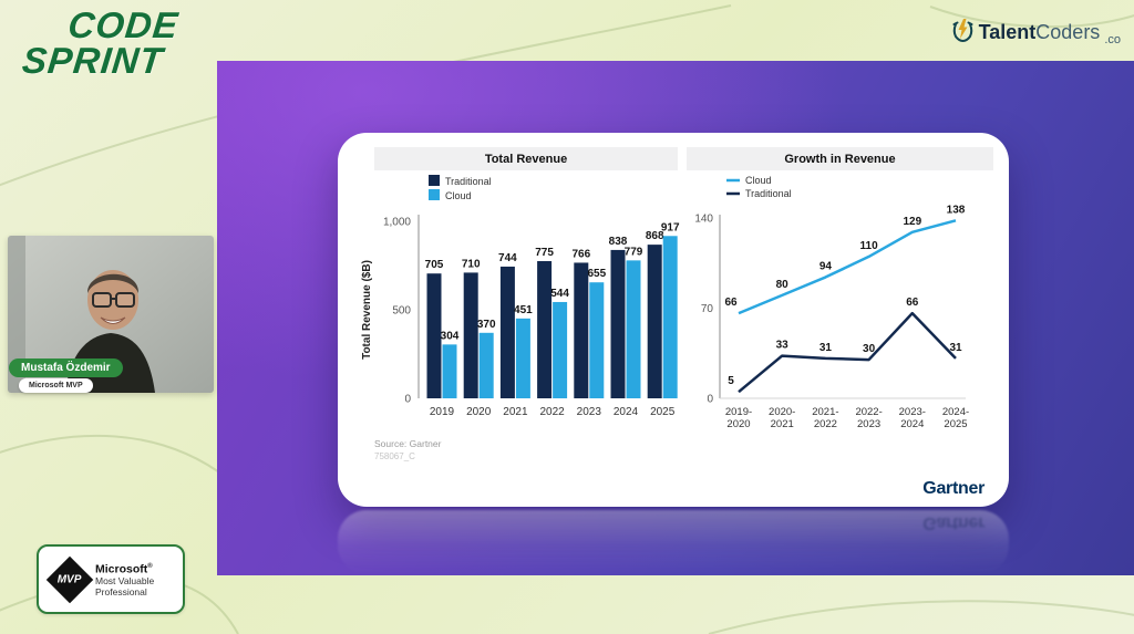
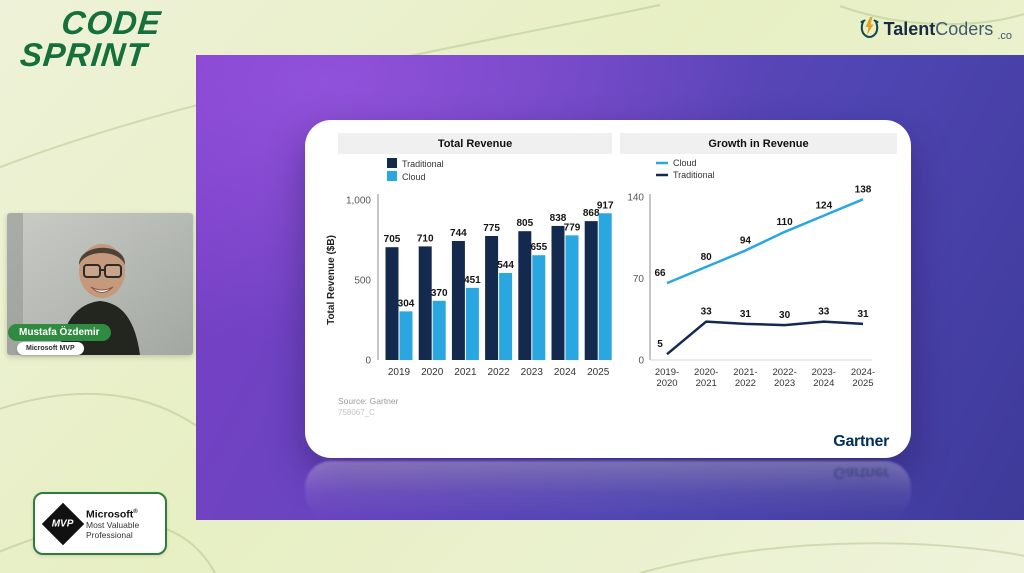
Total Revenue/Traditional/2023: 766 -> 805
Growth in Revenue/Cloud/2023-2024: 129 -> 124
Growth in Revenue/Traditional/2023-2024: 66 -> 33
